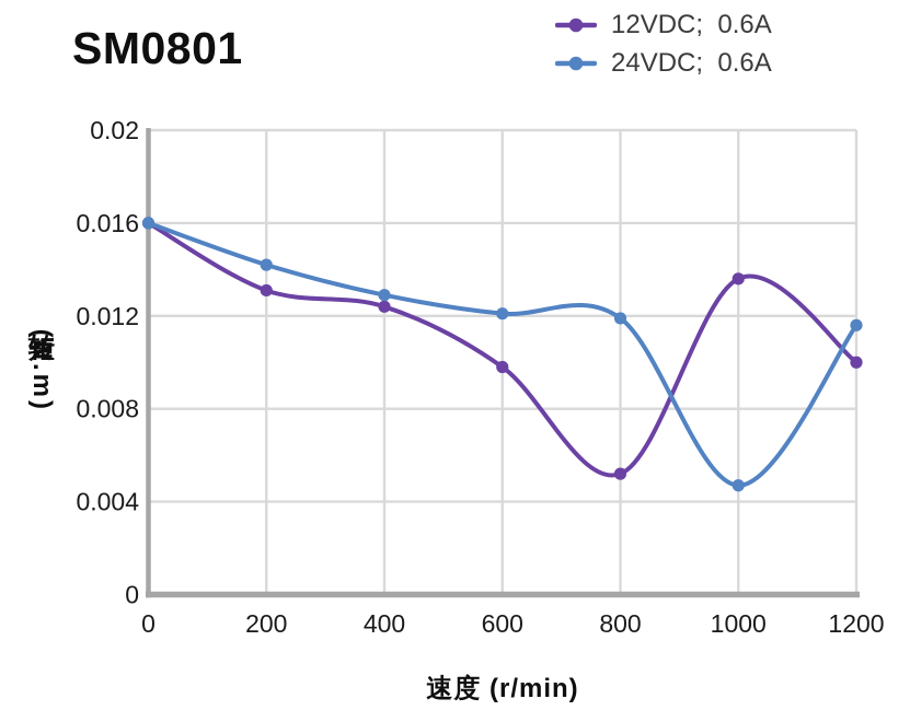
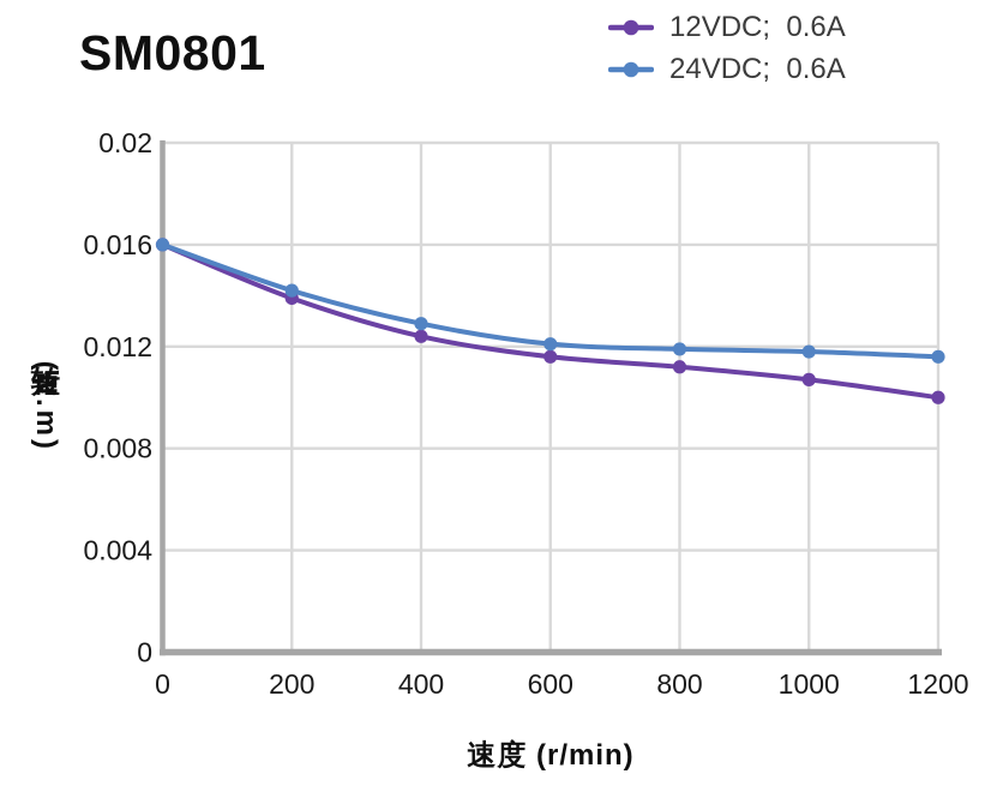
12VDC; 0.6A/200: 0.0131 -> 0.0139
12VDC; 0.6A/600: 0.0098 -> 0.0116
12VDC; 0.6A/800: 0.0052 -> 0.0112
12VDC; 0.6A/1000: 0.0136 -> 0.0107
24VDC; 0.6A/1000: 0.0047 -> 0.0118
